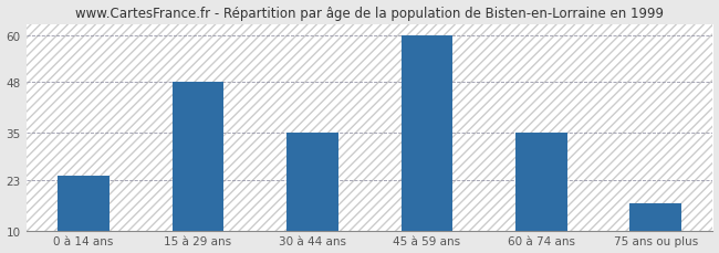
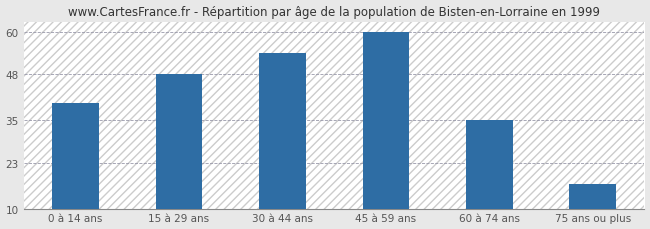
0 à 14 ans: 24 -> 40
30 à 44 ans: 35 -> 54
